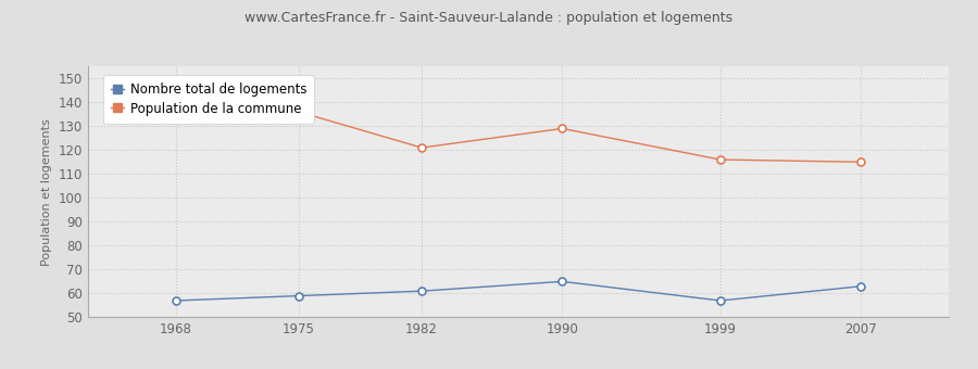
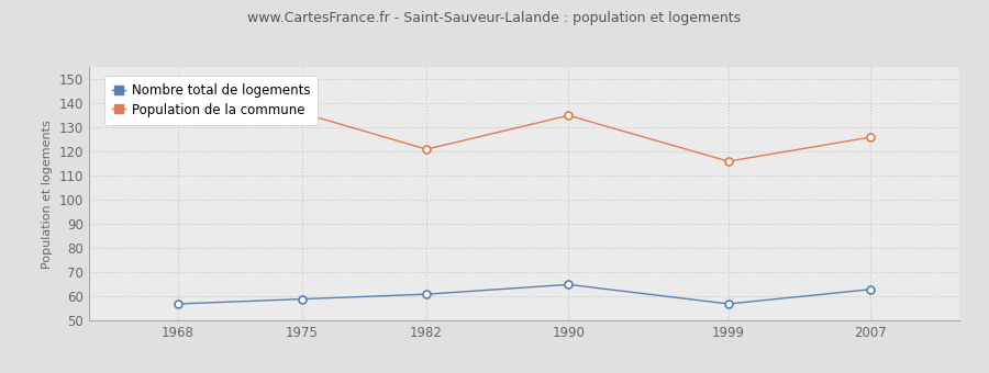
Population de la commune/1990: 129 -> 135
Population de la commune/2007: 115 -> 126
